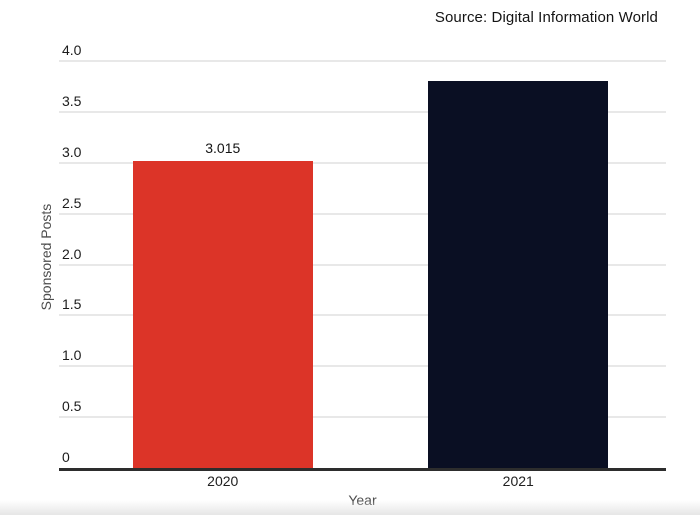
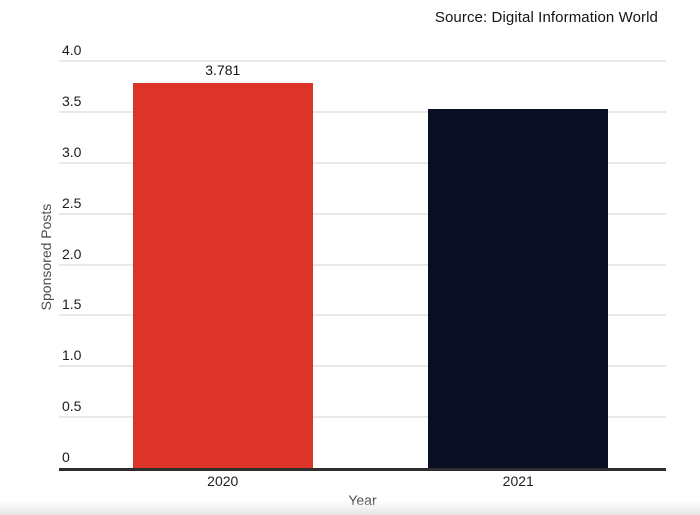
2020: 3.015 -> 3.781
2021: 3.80 -> 3.53
